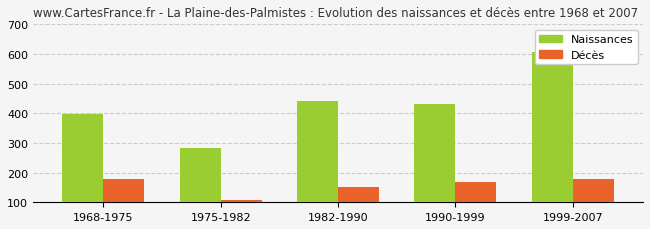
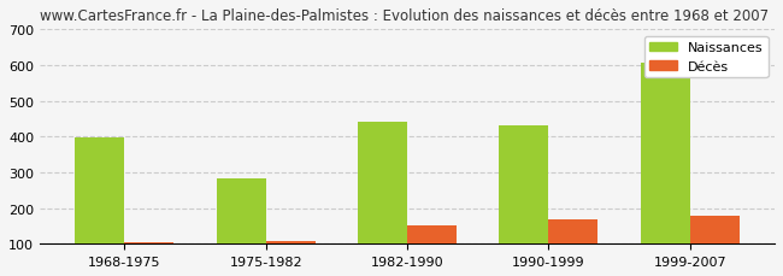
Décès/1968-1975: 180 -> 105
